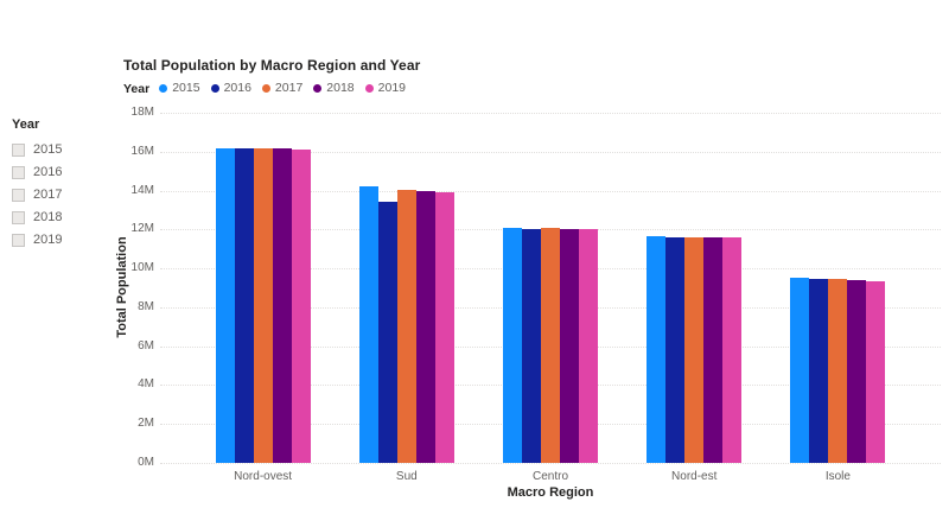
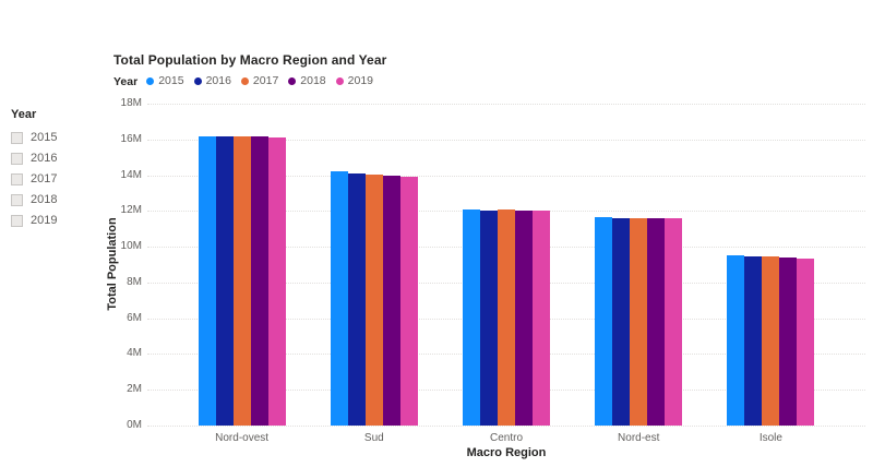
2016/Sud: 13.4M -> 14.1M
